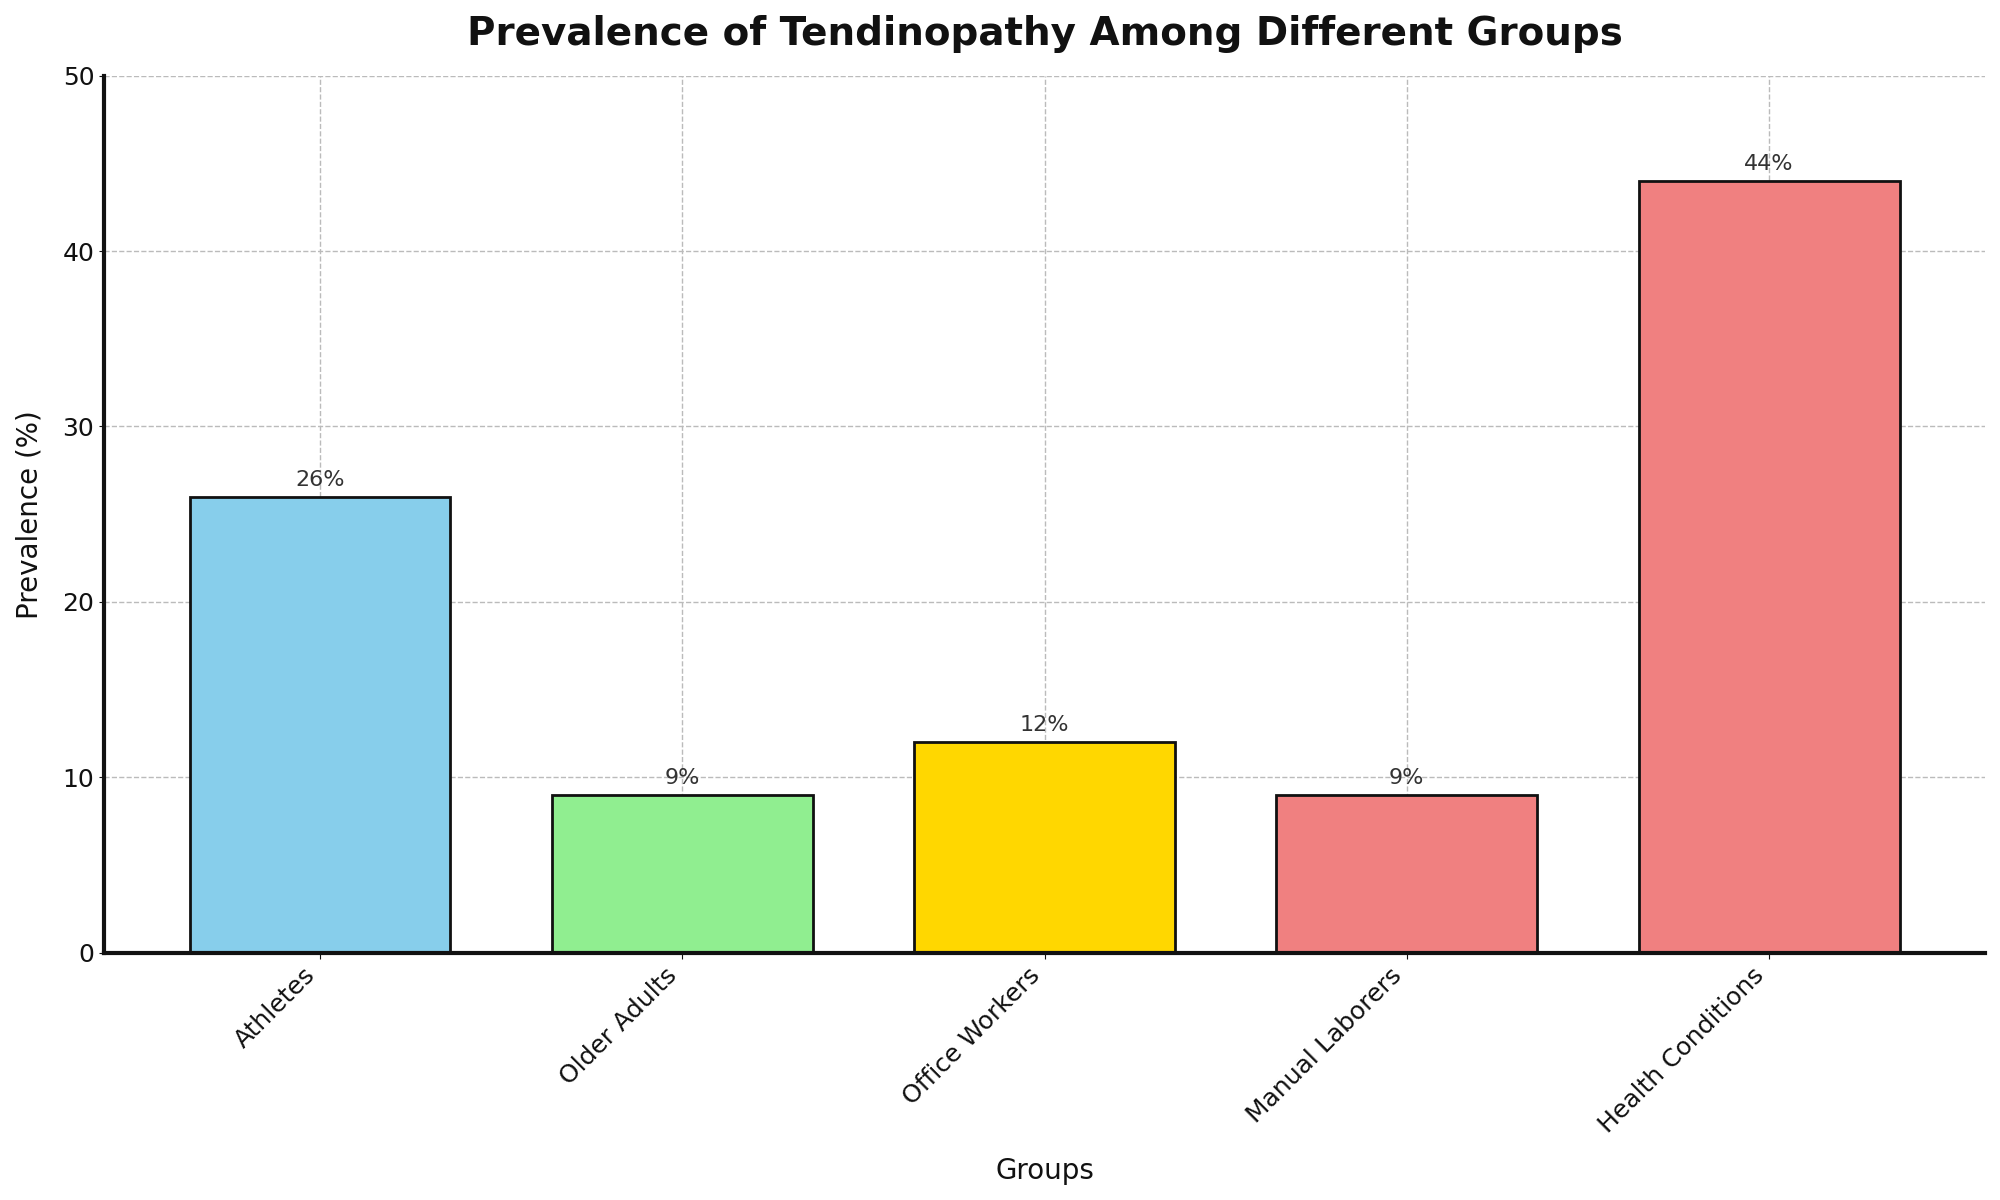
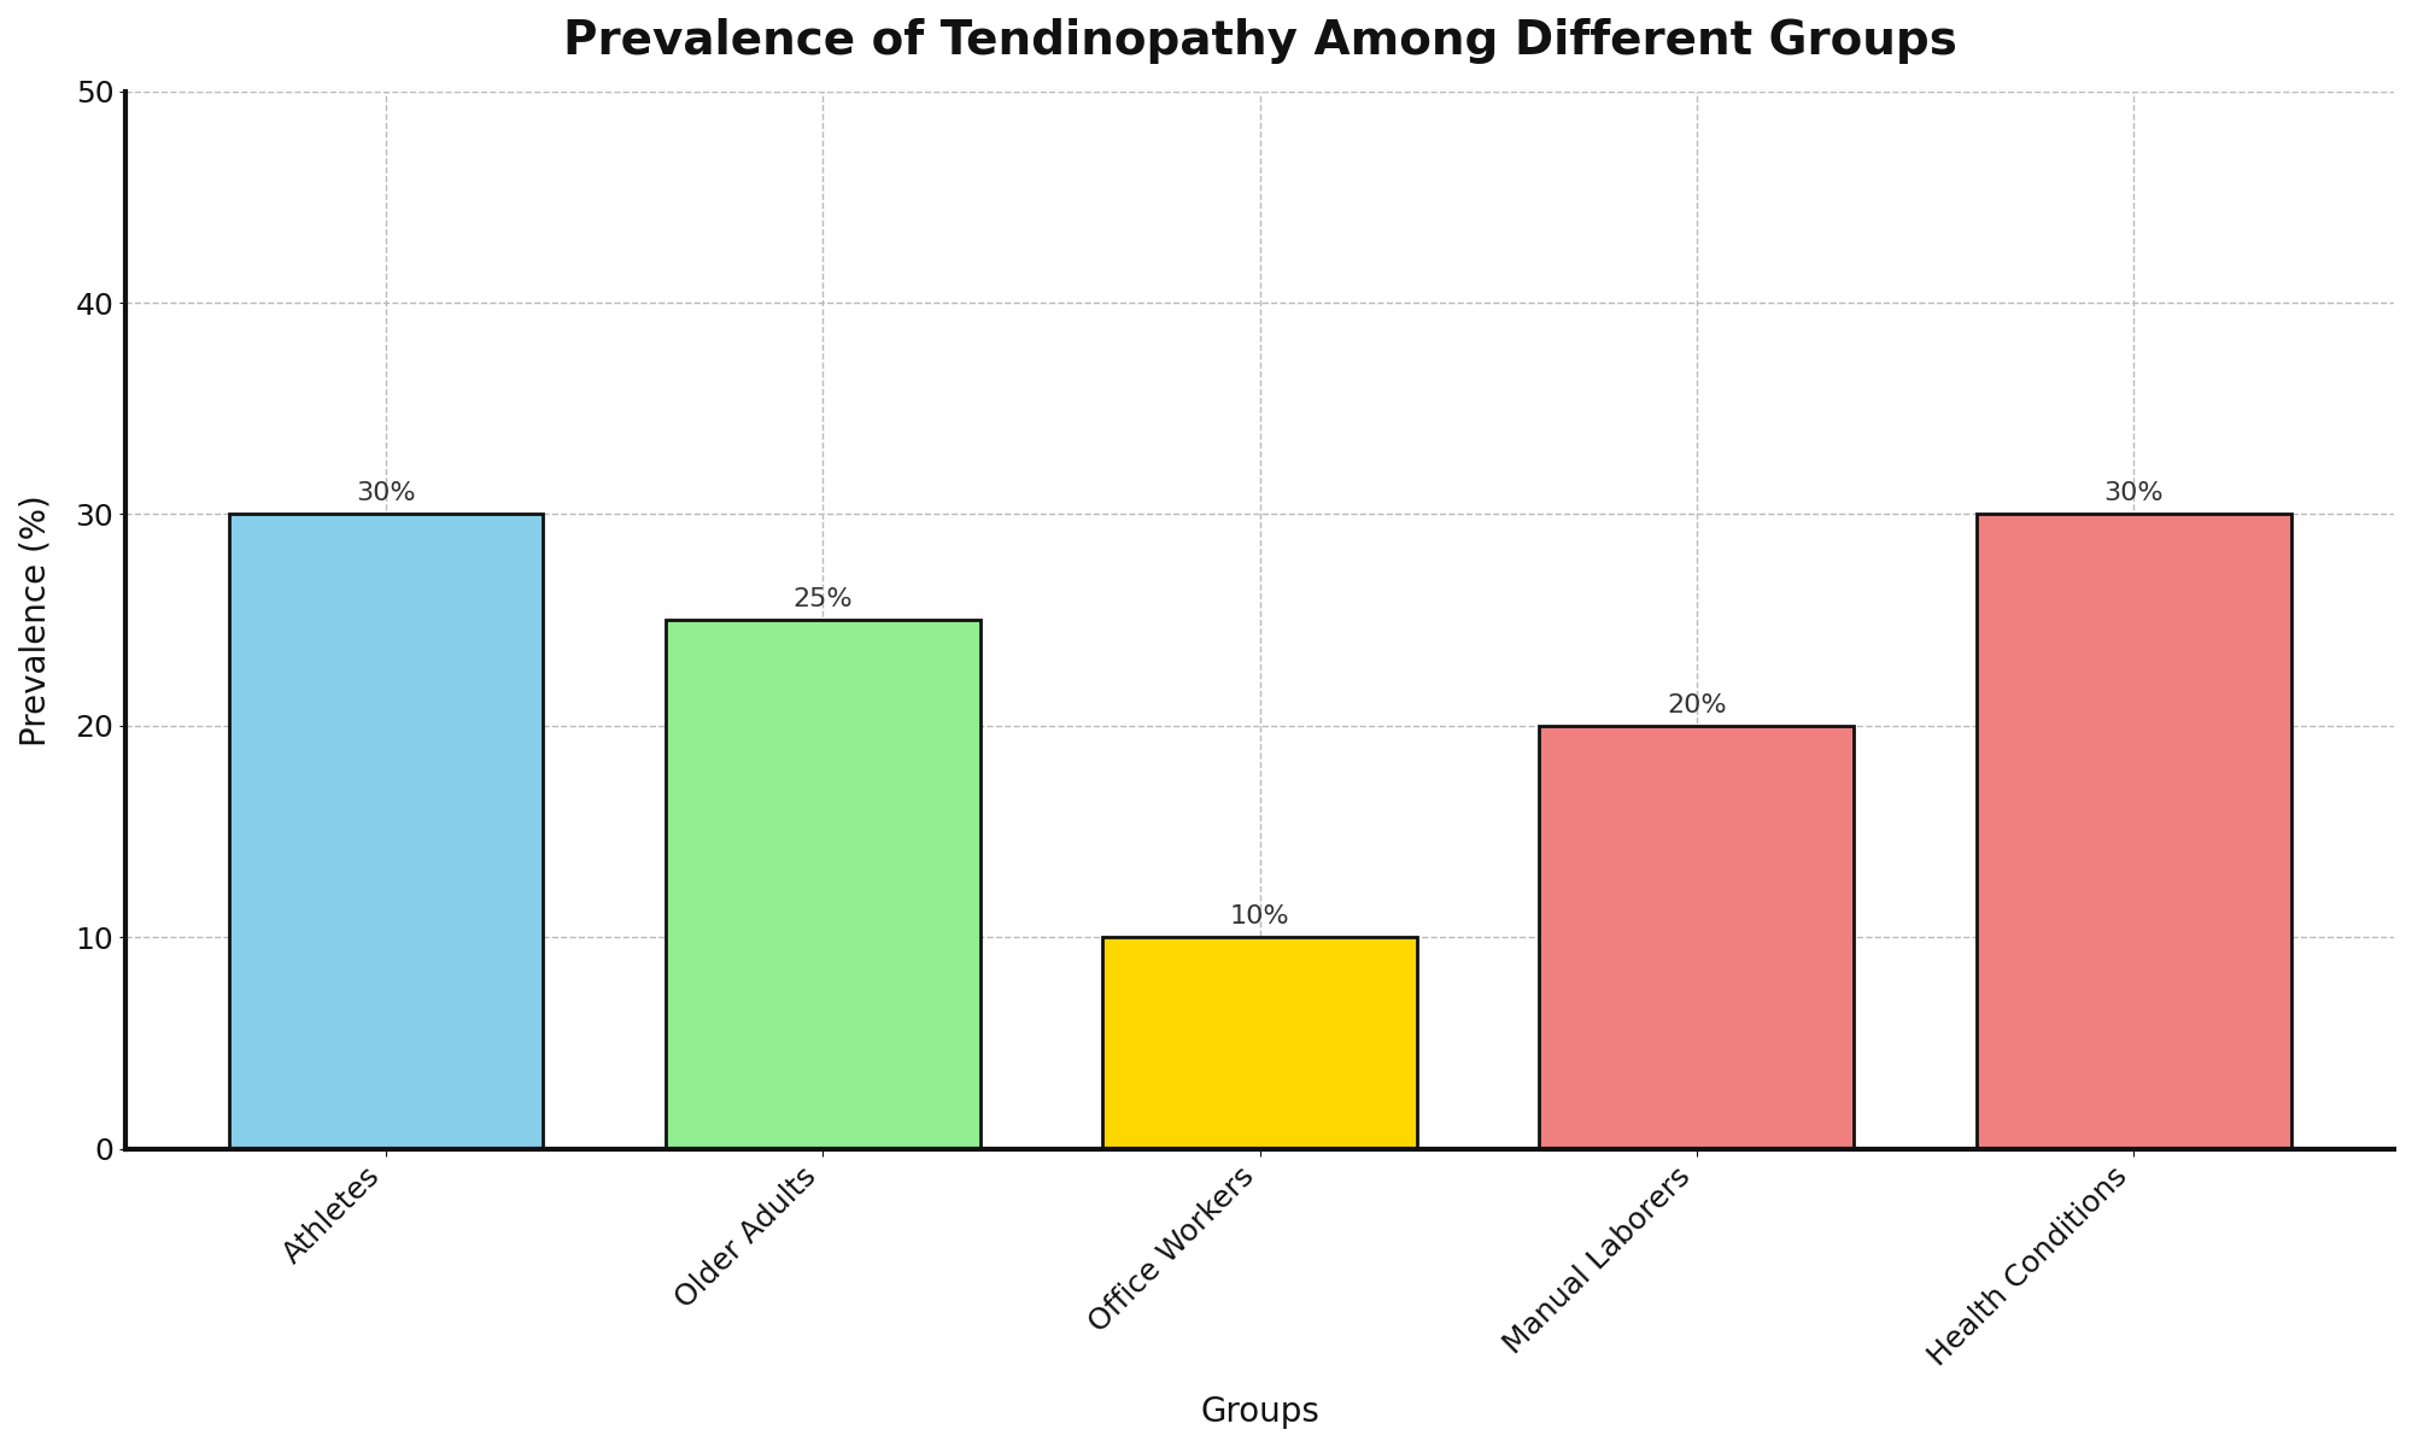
Athletes: 26% -> 30%
Older Adults: 9% -> 25%
Office Workers: 12% -> 10%
Manual Laborers: 9% -> 20%
Health Conditions: 44% -> 30%
